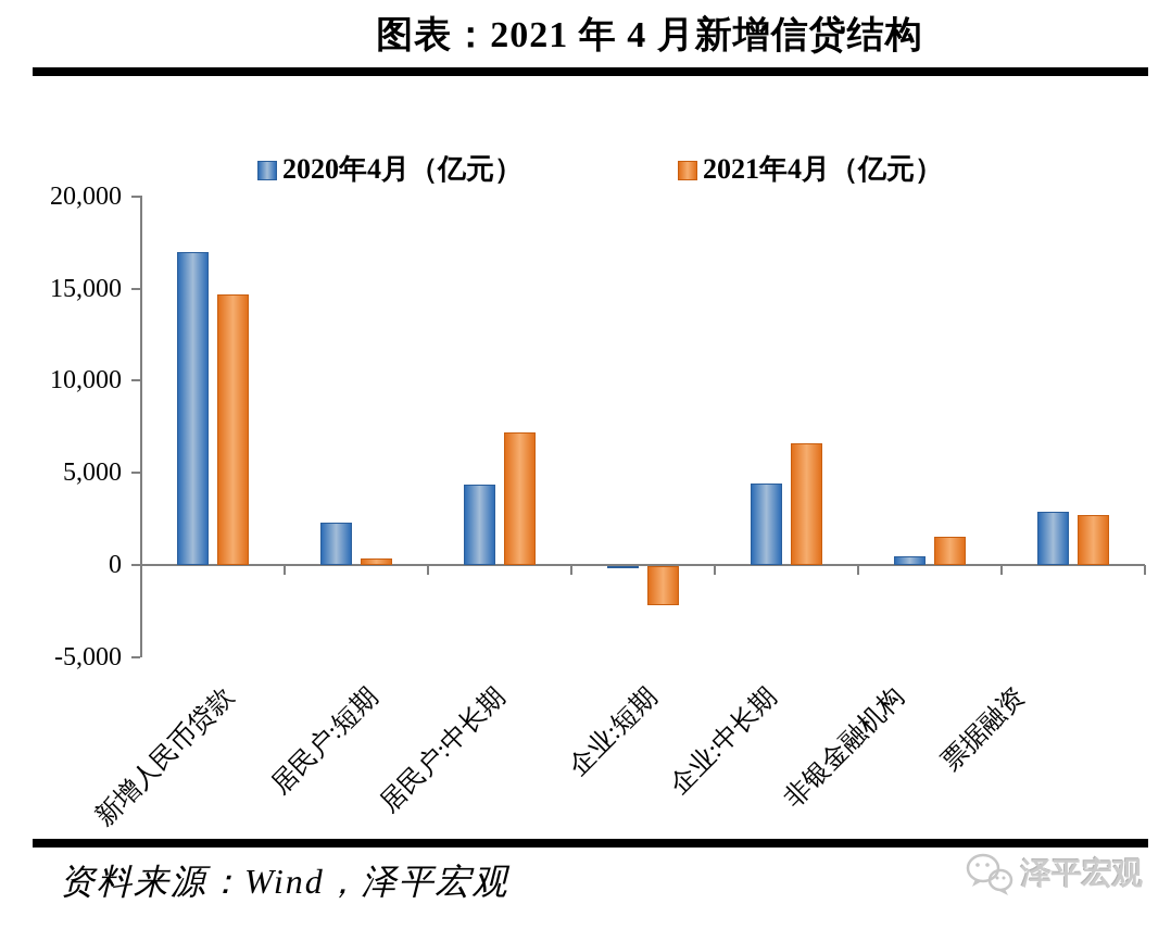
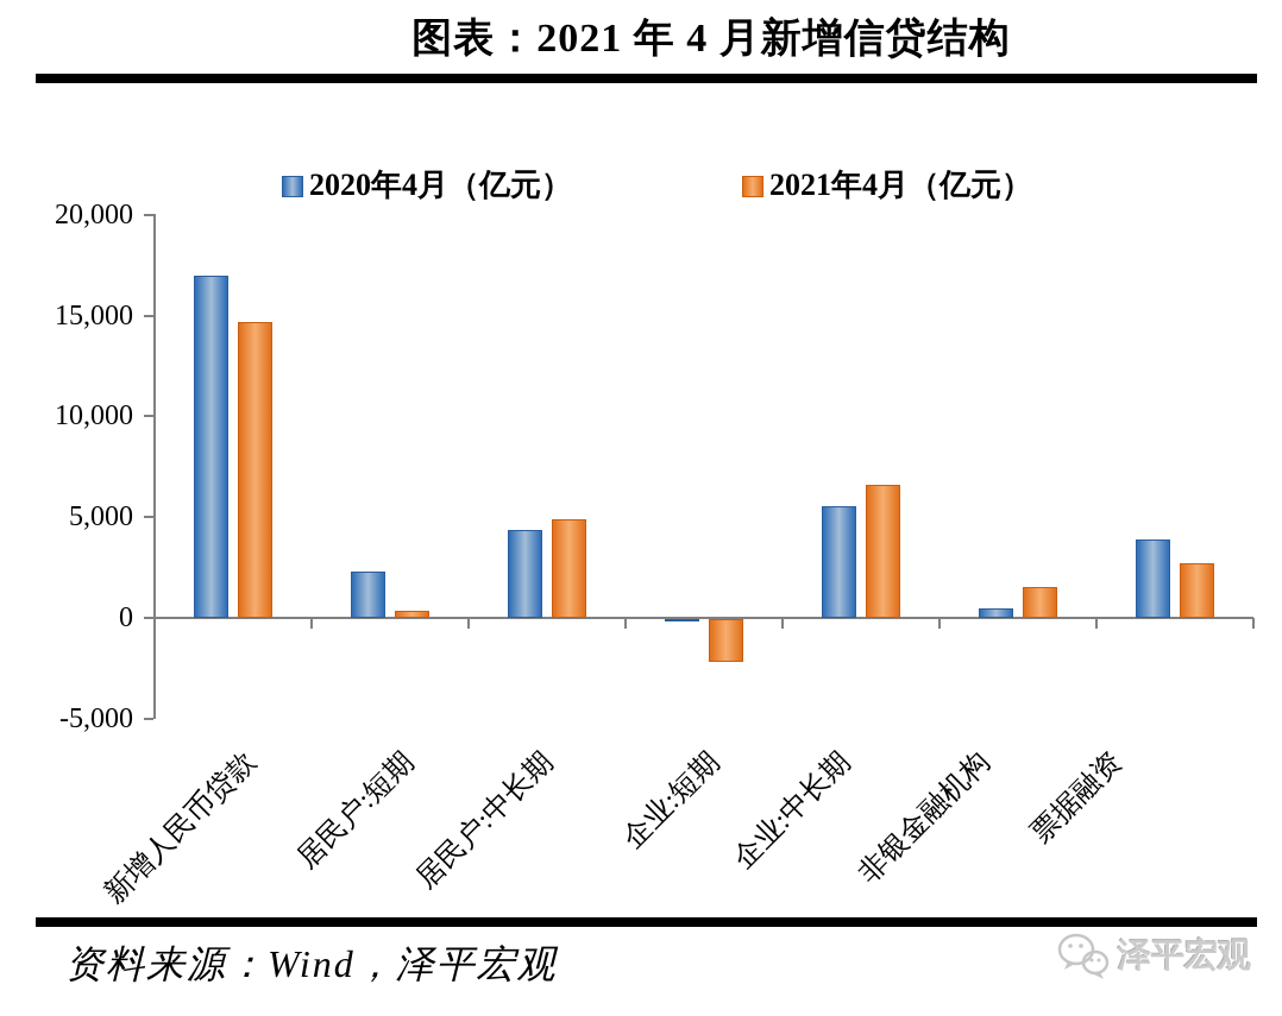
2021年4月（亿元）/居民户:中长期: 7200 -> 4900
2020年4月（亿元）/企业:中长期: 4400 -> 5500
2020年4月（亿元）/票据融资: 2900 -> 3900
